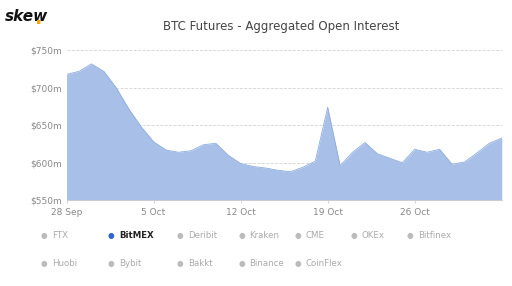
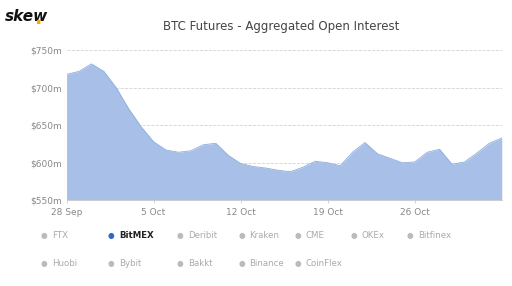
19 Oct: $674m -> $600m
26 Oct: $618m -> $601m
